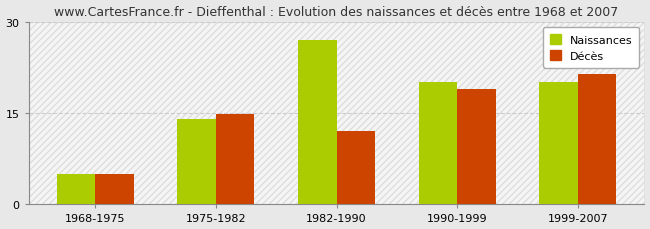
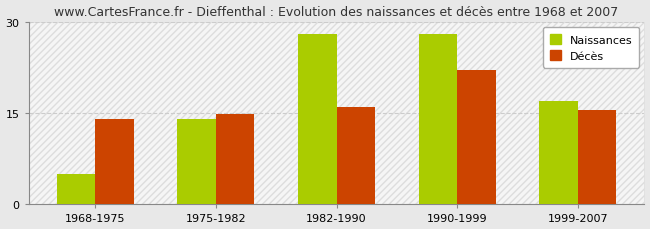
Décès/1968-1975: 5.0 -> 14.0
Naissances/1982-1990: 27 -> 28
Décès/1982-1990: 12.0 -> 16.0
Naissances/1990-1999: 20 -> 28
Décès/1990-1999: 19.0 -> 22.0
Naissances/1999-2007: 20 -> 17
Décès/1999-2007: 21.4 -> 15.5
